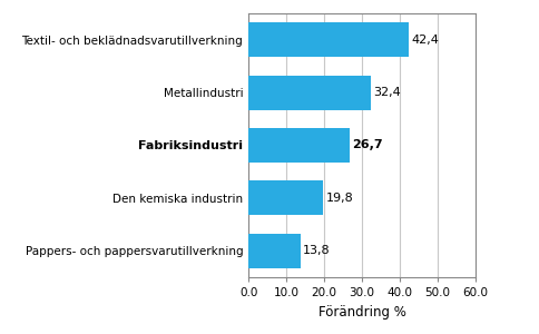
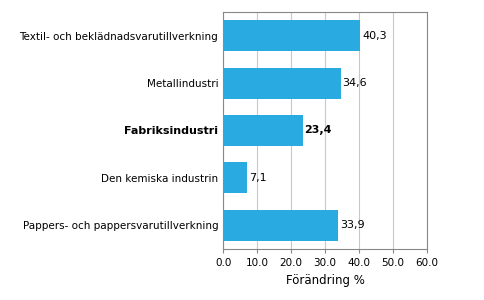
Textil- och beklädnadsvarutillverkning: 42,4 -> 40,3
Metallindustri: 32,4 -> 34,6
Fabriksindustri: 26,7 -> 23,4
Den kemiska industrin: 19,8 -> 7,1
Pappers- och pappersvarutillverkning: 13,8 -> 33,9
